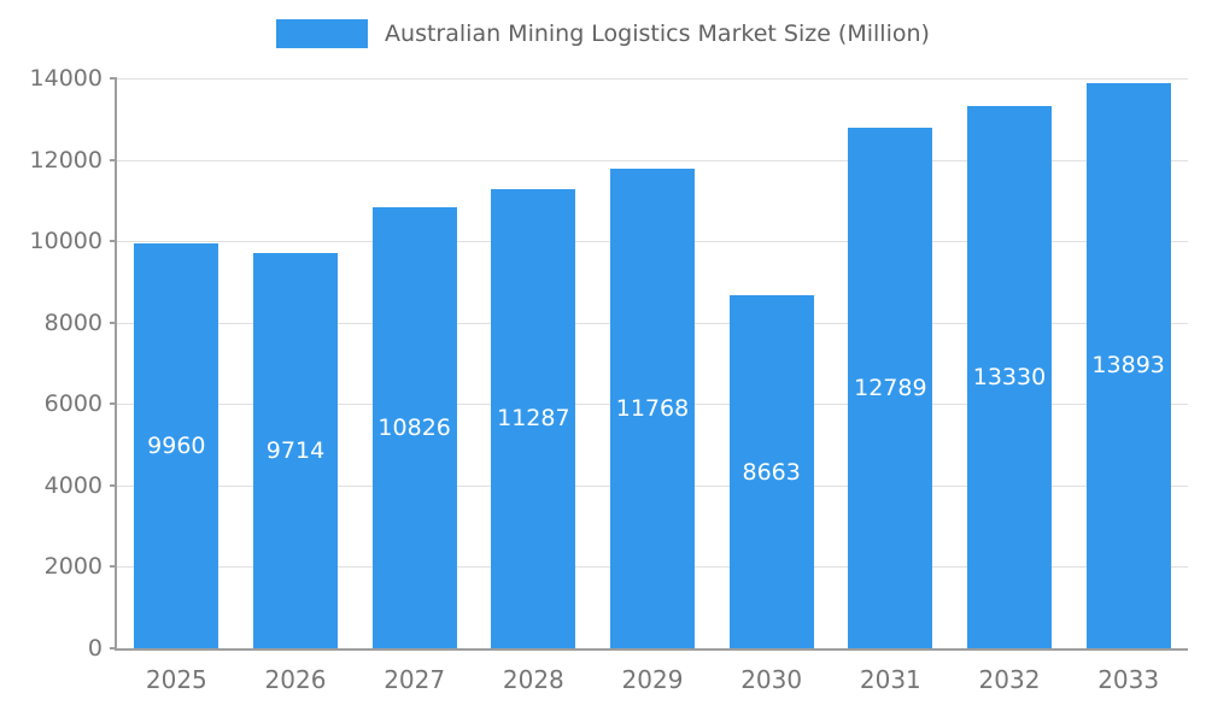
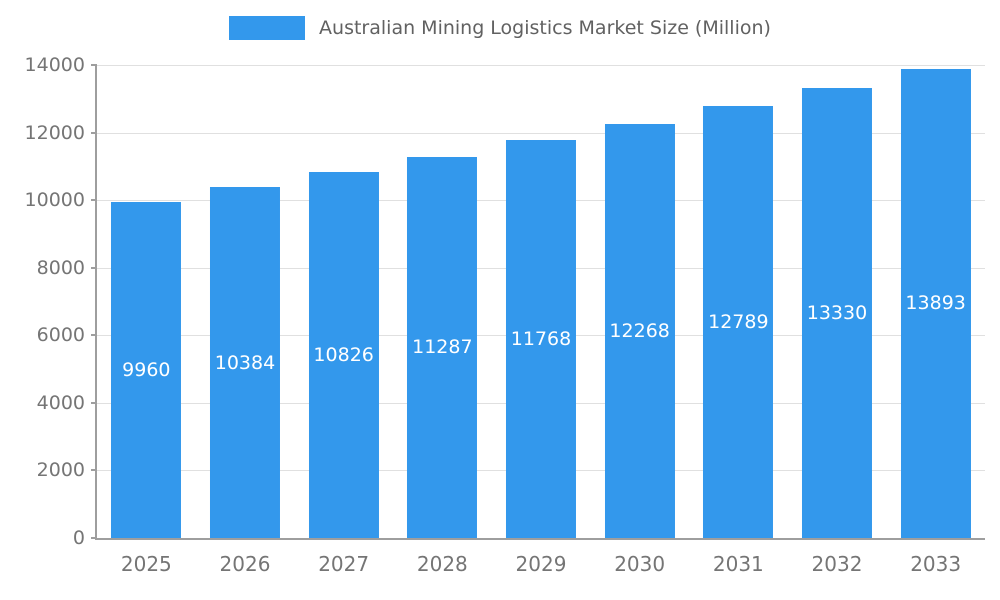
2026: 9714 -> 10384
2030: 8663 -> 12268
